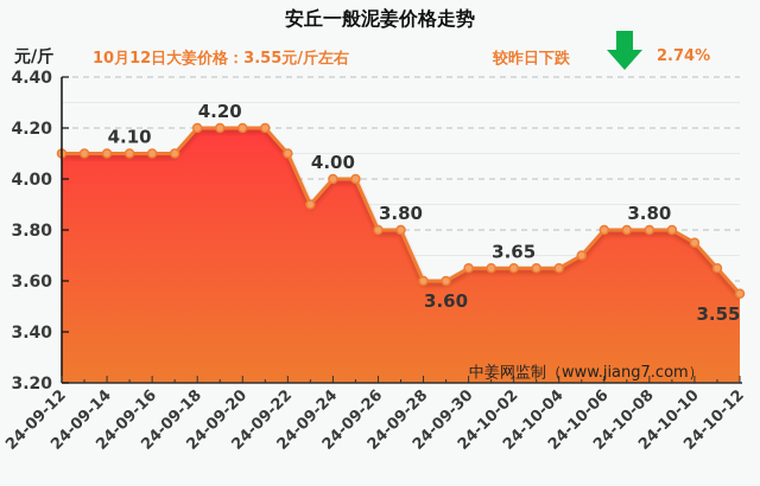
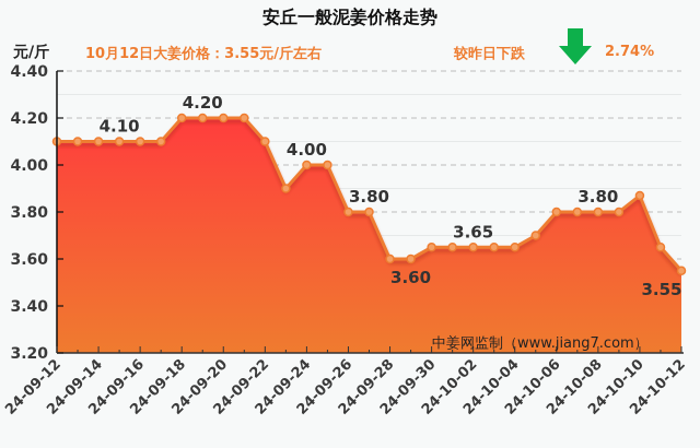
24-10-10: 3.75 -> 3.87
